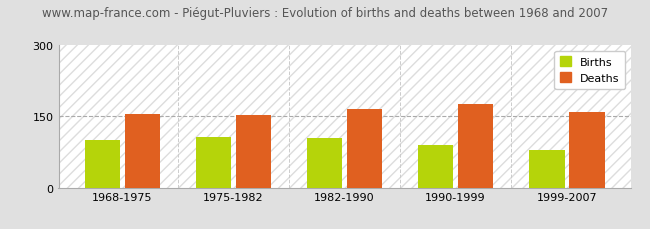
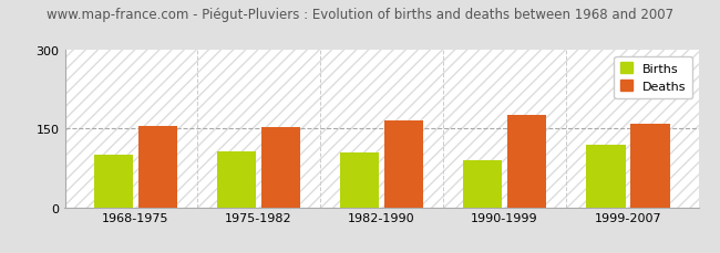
Births/1999-2007: 80 -> 120
